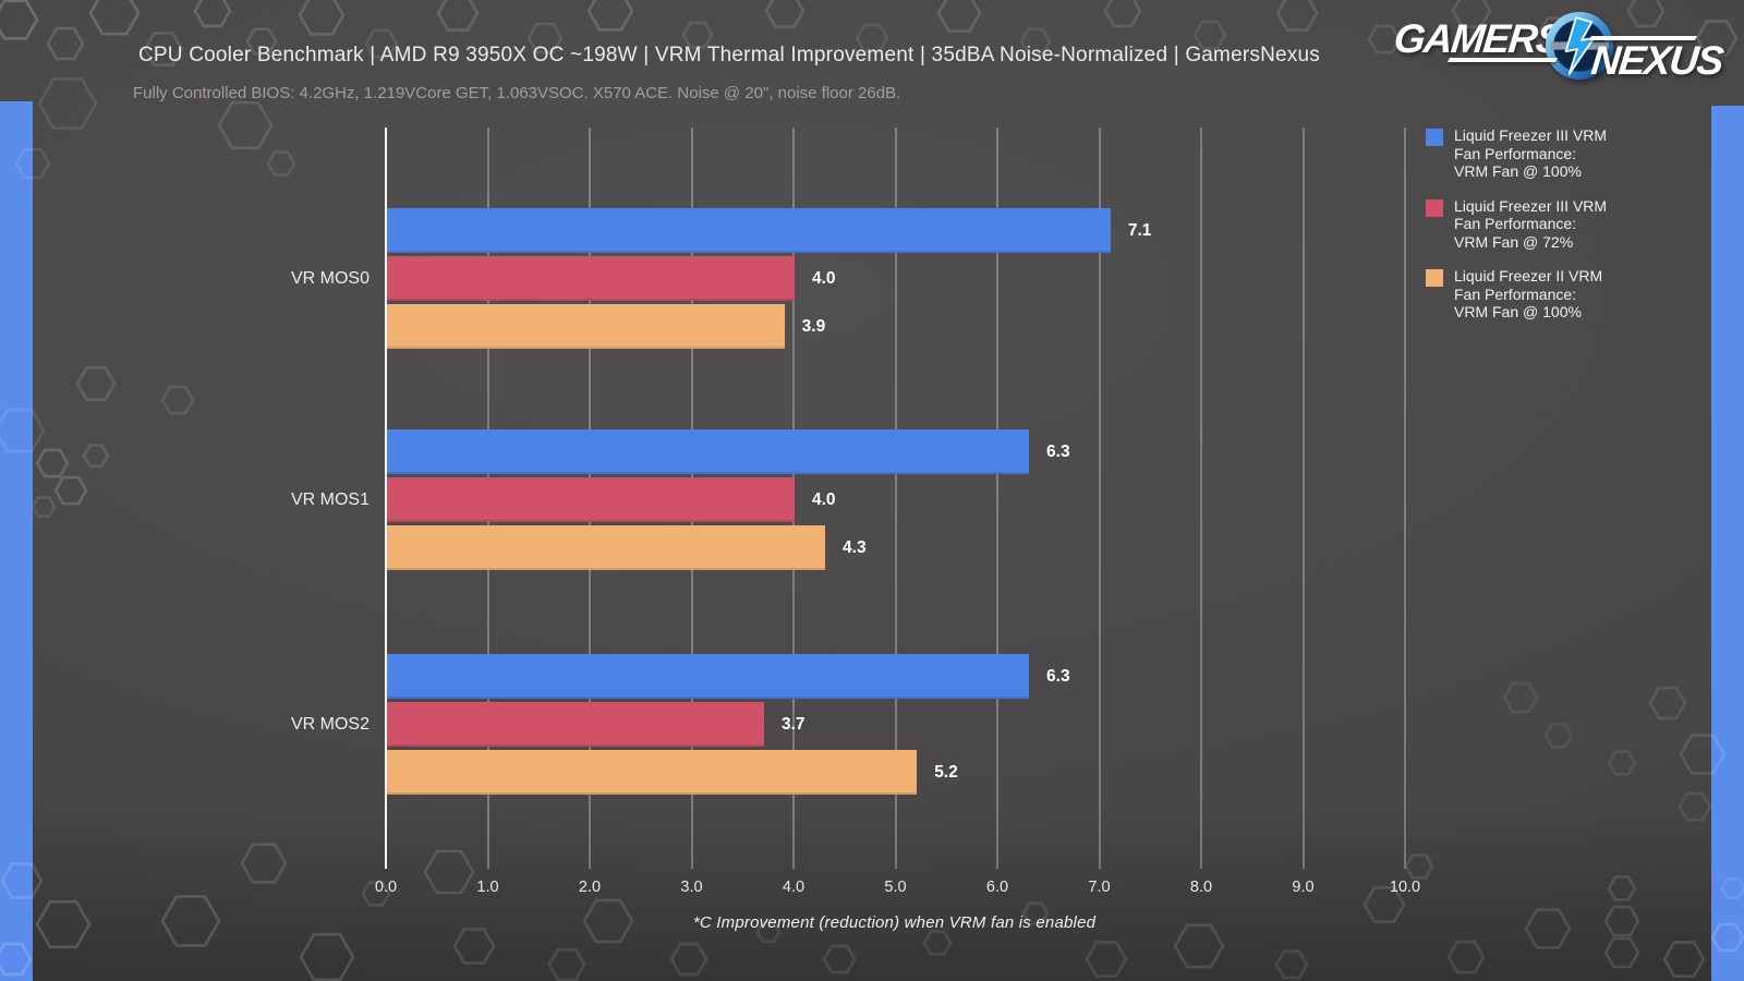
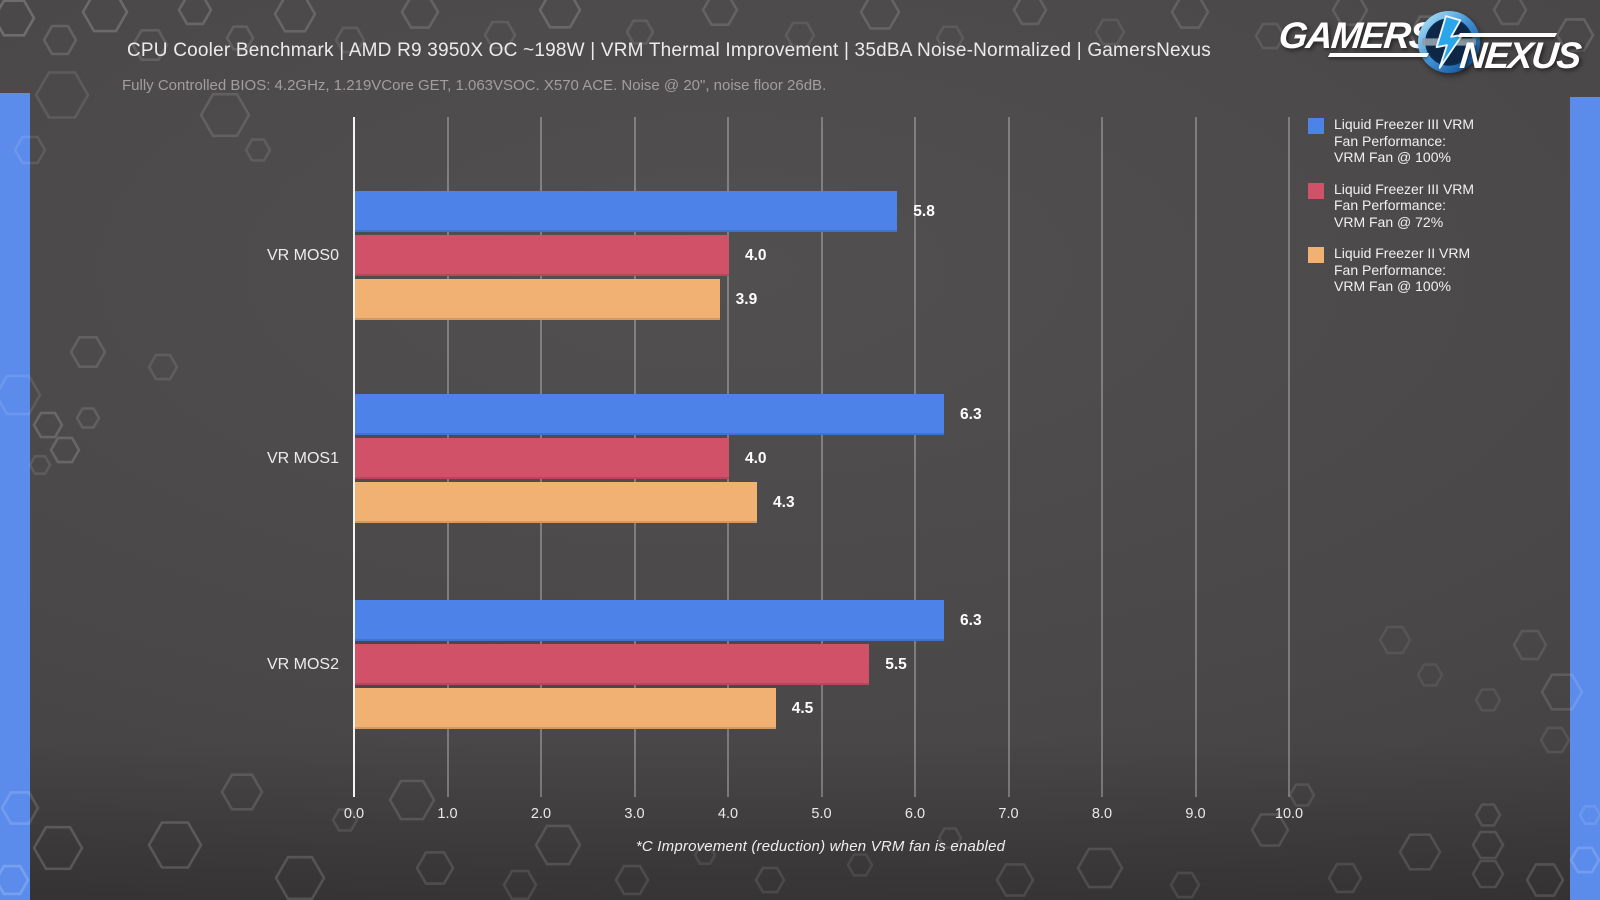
Liquid Freezer III VRM Fan Performance: VRM Fan @ 100%/VR MOS0: 7.1 -> 5.8
Liquid Freezer III VRM Fan Performance: VRM Fan @ 72%/VR MOS2: 3.7 -> 5.5
Liquid Freezer II VRM Fan Performance: VRM Fan @ 100%/VR MOS2: 5.2 -> 4.5
